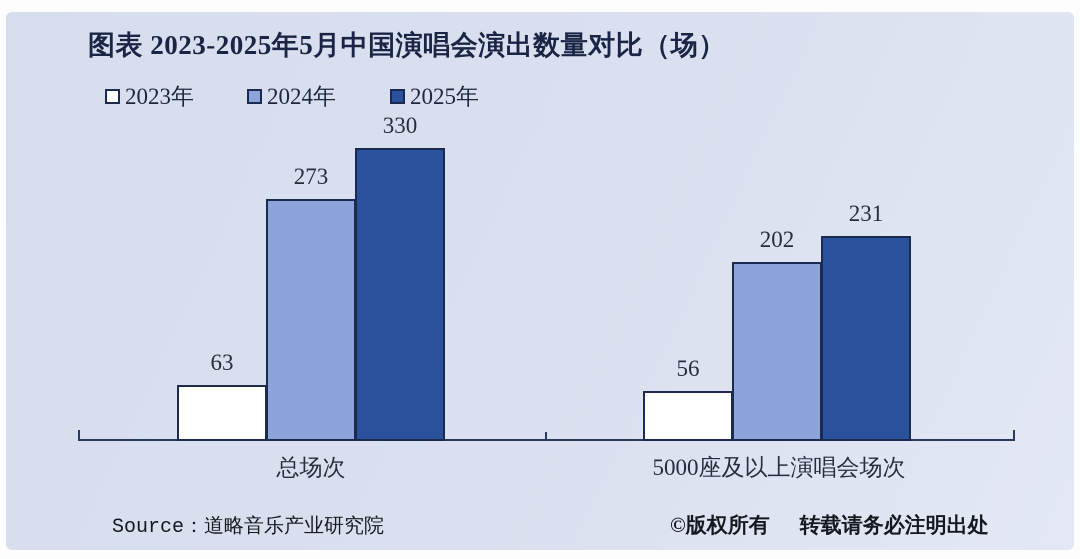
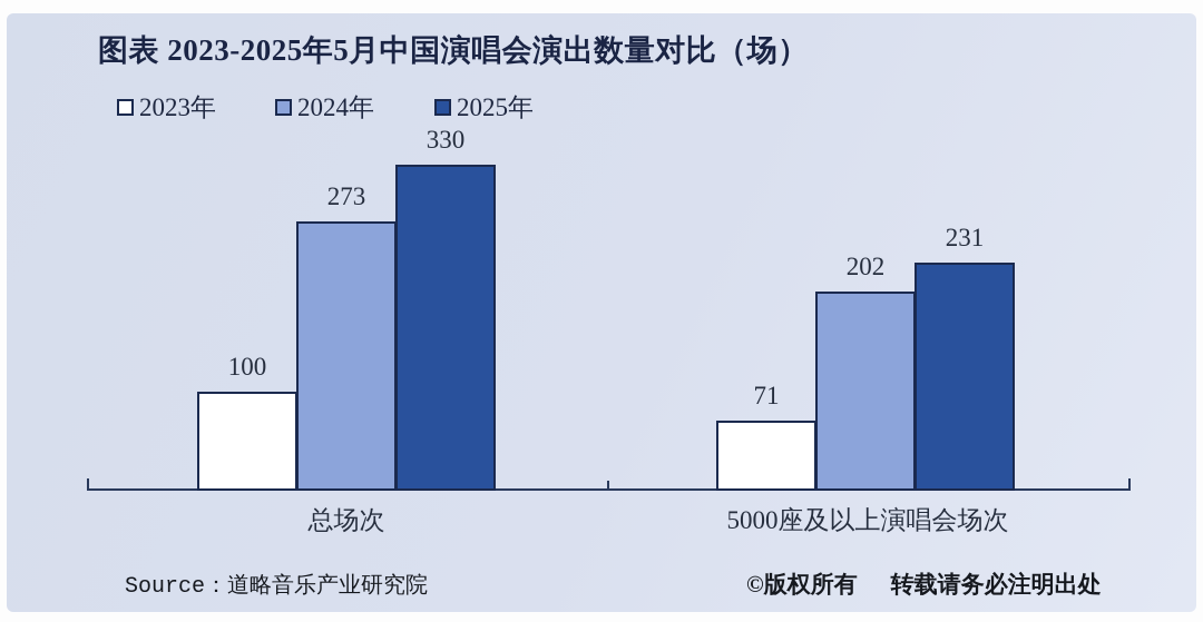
2023年/总场次: 63 -> 100
2023年/5000座及以上演唱会场次: 56 -> 71
